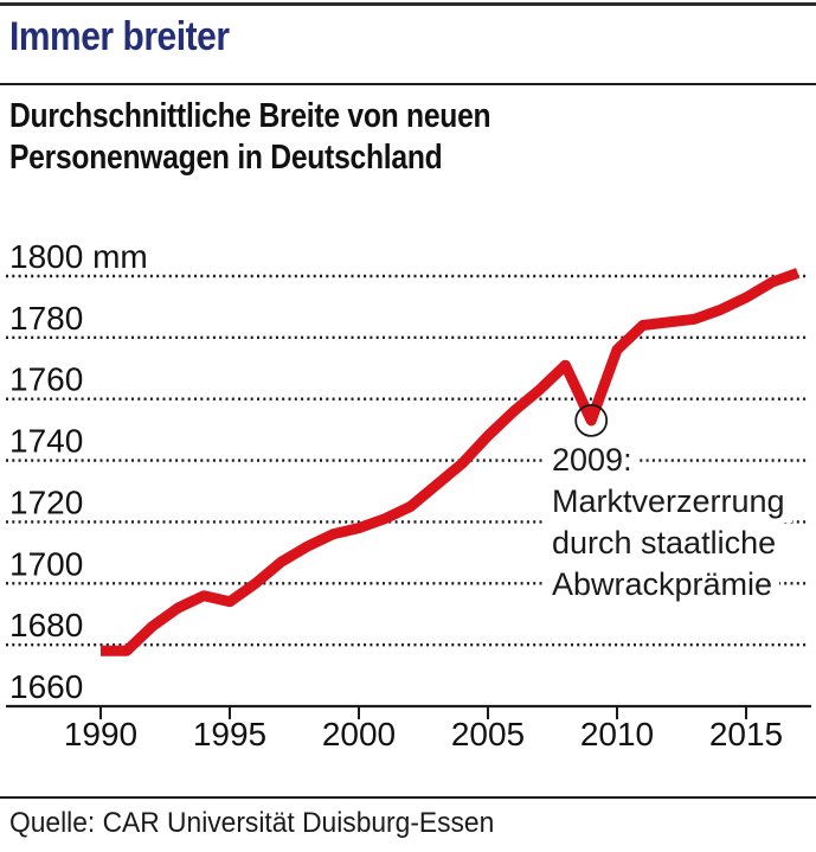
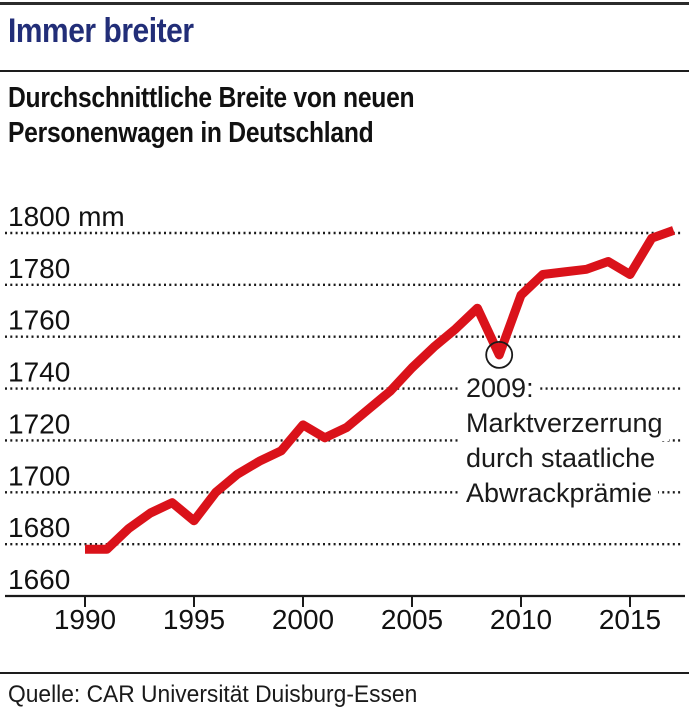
1995: 1694 -> 1689
2000: 1718 -> 1726
2015: 1793 -> 1784
